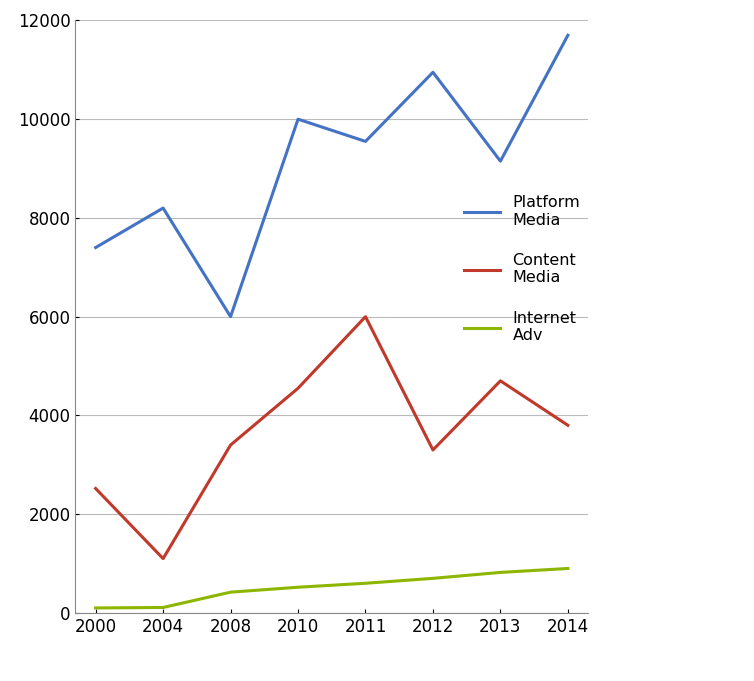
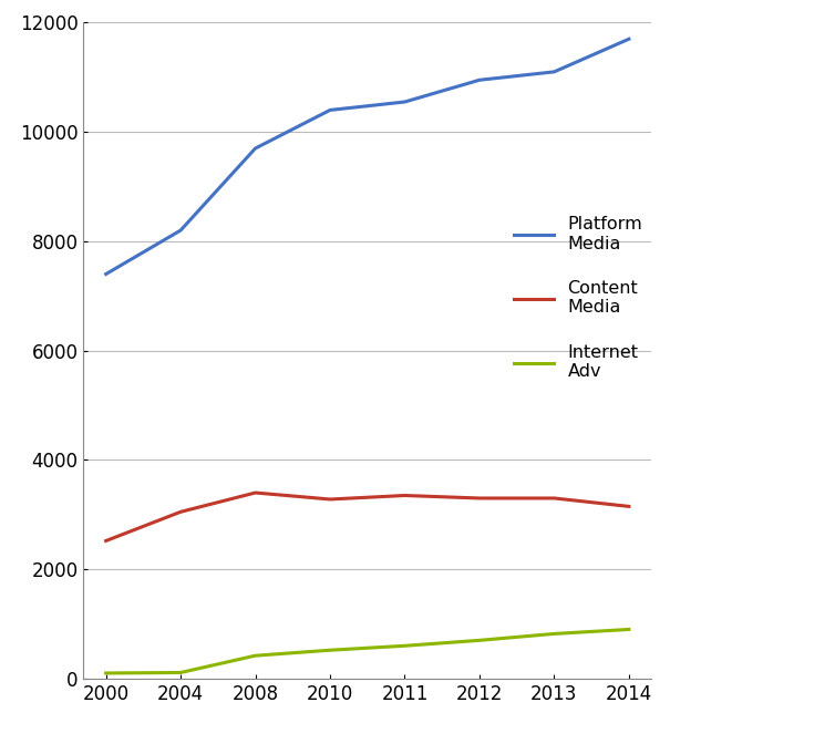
Content Media/2004: 1100 -> 3050
Platform Media/2008: 6000 -> 9700
Platform Media/2010: 10000 -> 10400
Content Media/2010: 4550 -> 3280
Platform Media/2011: 9550 -> 10550
Content Media/2011: 6000 -> 3350
Platform Media/2013: 9150 -> 11100
Content Media/2013: 4700 -> 3300
Content Media/2014: 3800 -> 3150
